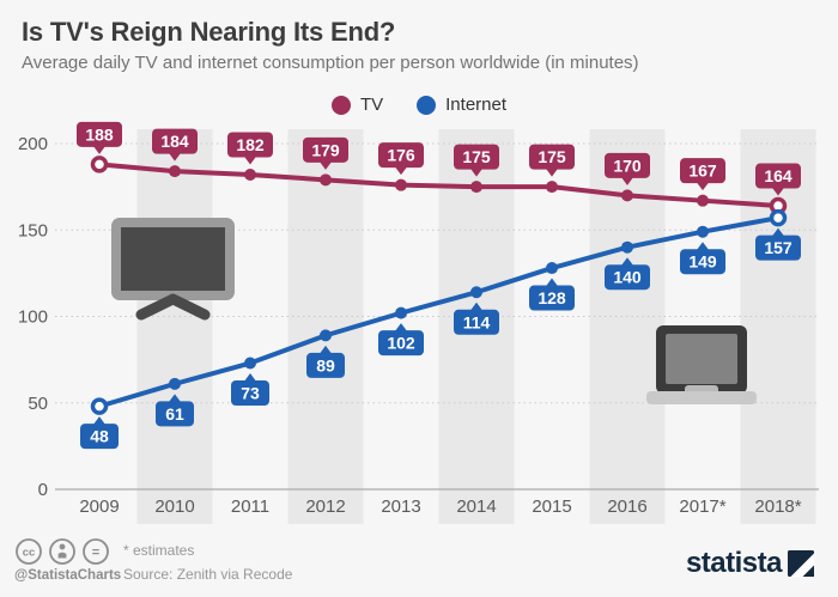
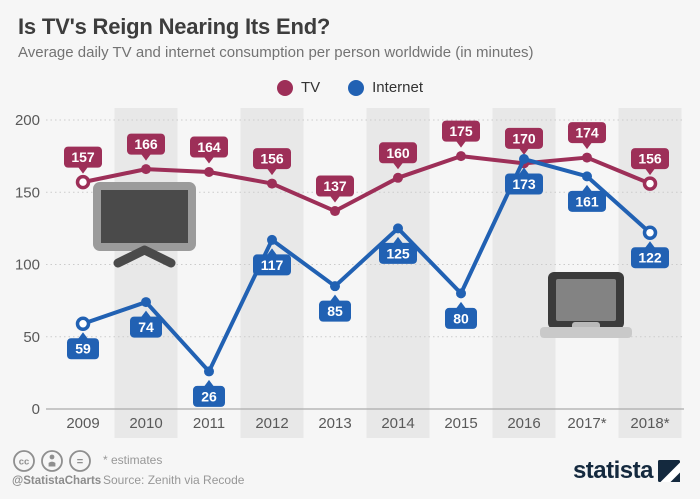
TV/2009: 188 -> 157
Internet/2009: 48 -> 59
TV/2010: 184 -> 166
Internet/2010: 61 -> 74
TV/2011: 182 -> 164
Internet/2011: 73 -> 26
TV/2012: 179 -> 156
Internet/2012: 89 -> 117
TV/2013: 176 -> 137
Internet/2013: 102 -> 85
TV/2014: 175 -> 160
Internet/2014: 114 -> 125
Internet/2015: 128 -> 80
Internet/2016: 140 -> 173
TV/2017*: 167 -> 174
Internet/2017*: 149 -> 161
TV/2018*: 164 -> 156
Internet/2018*: 157 -> 122
